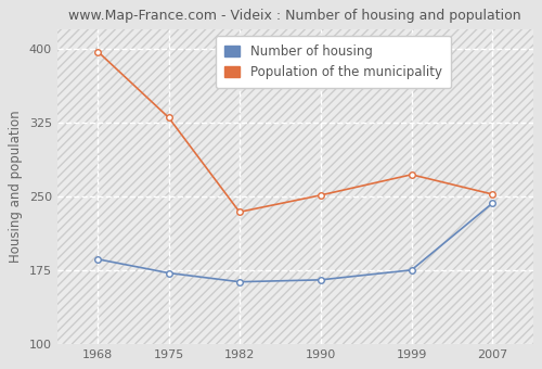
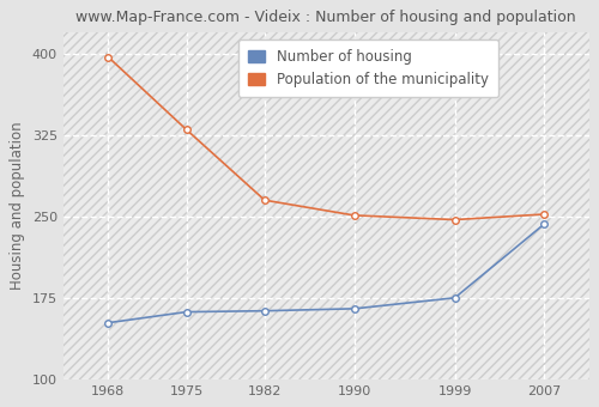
Number of housing/1968: 186 -> 152
Number of housing/1975: 172 -> 162
Population of the municipality/1982: 234 -> 265
Population of the municipality/1999: 272 -> 247
